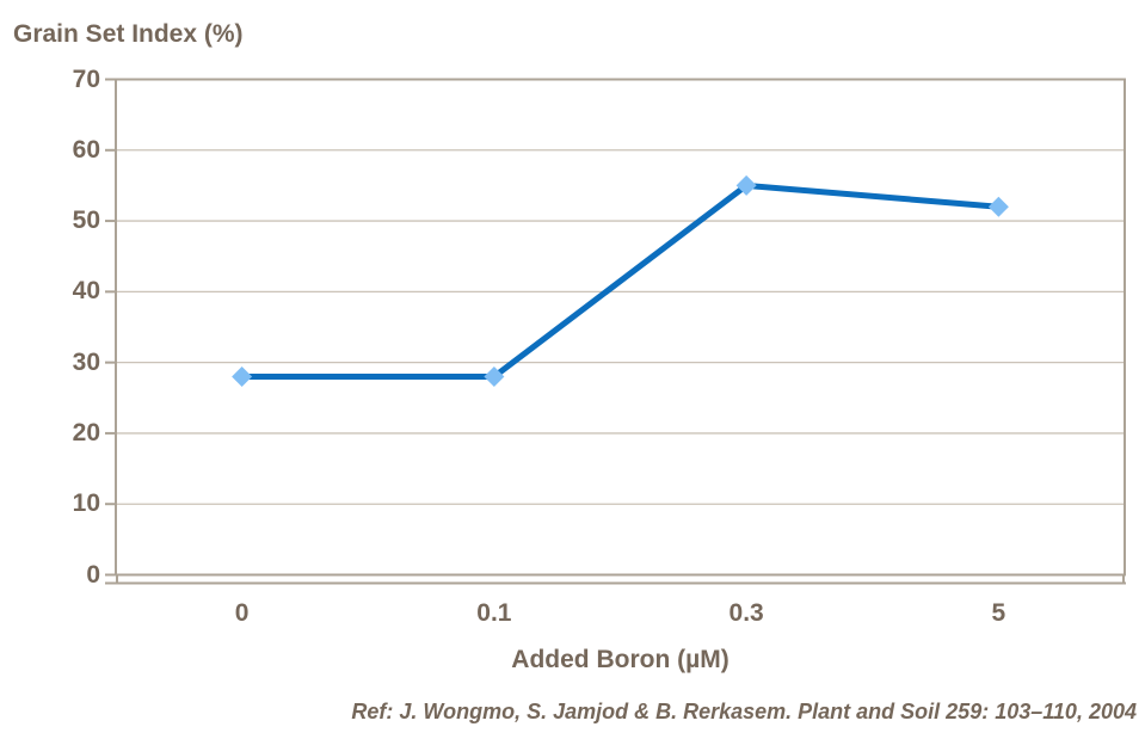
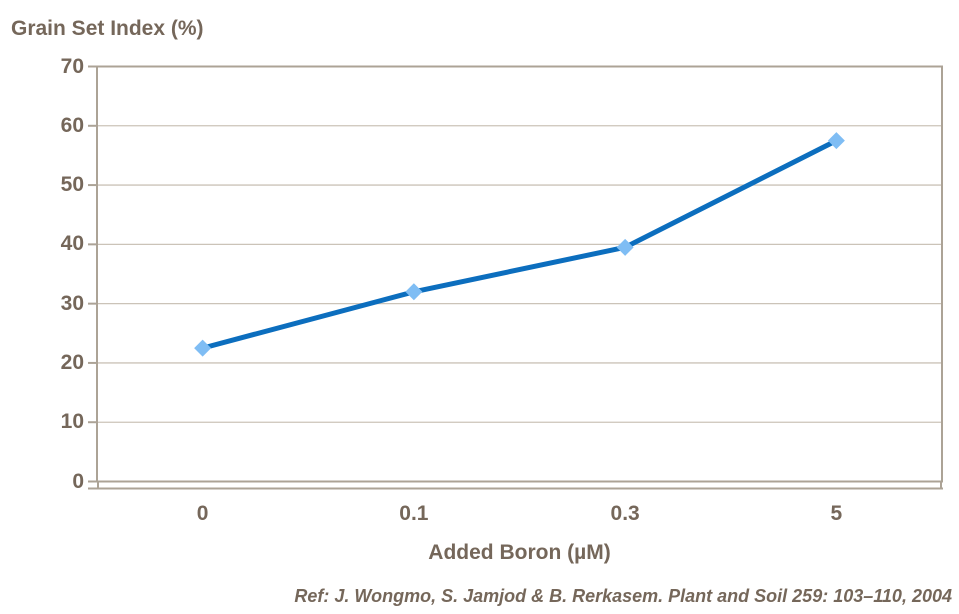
0: 28 -> 22
0.1: 28 -> 32
0.3: 55 -> 40
5: 52 -> 58
